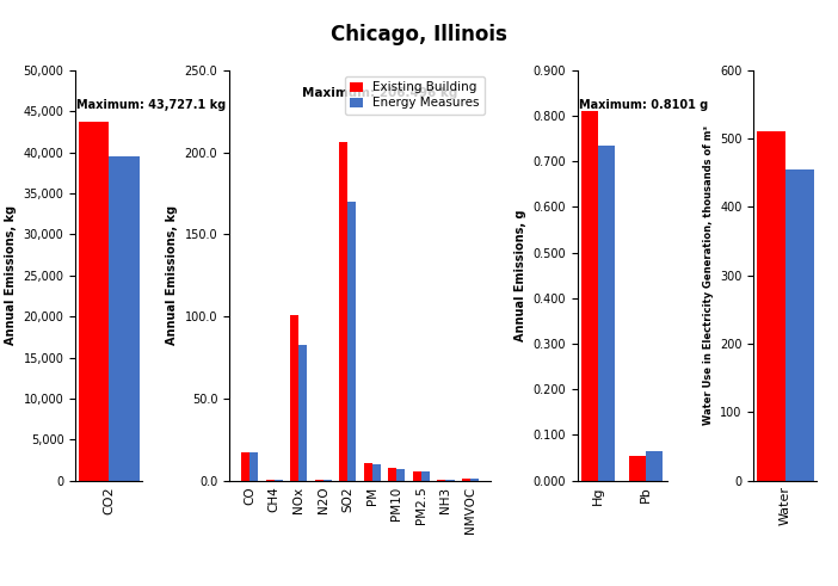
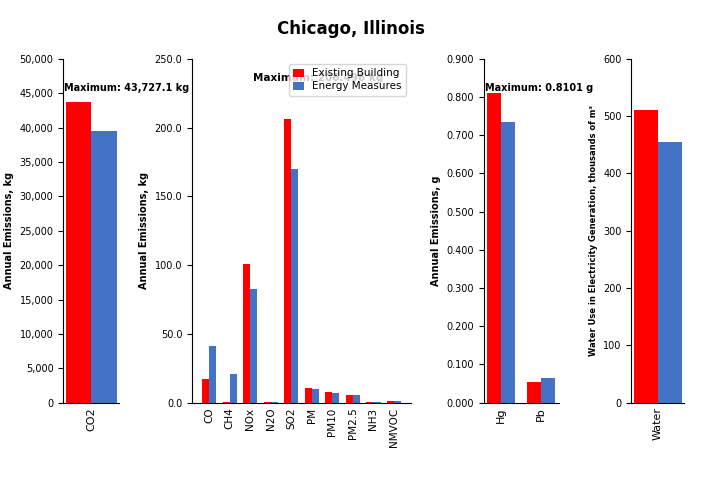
Energy Measures/CO: 17 -> 41
Energy Measures/CH4: 0 -> 21
